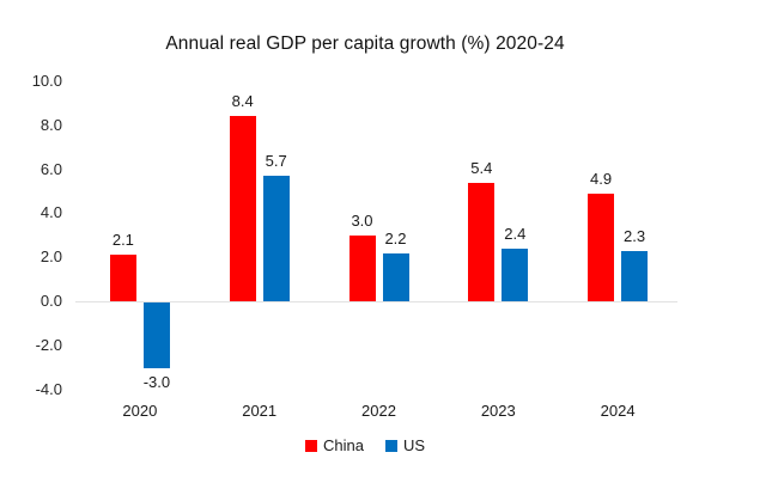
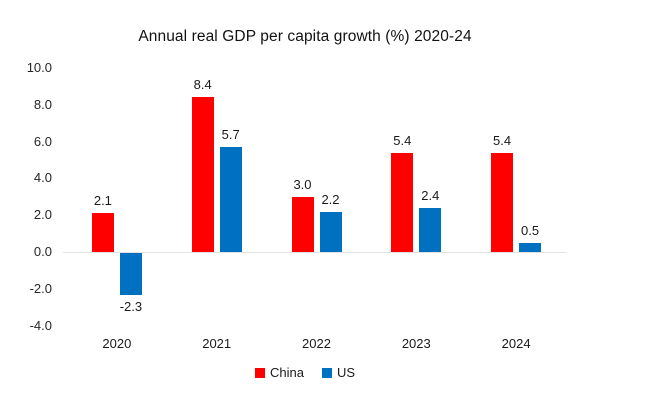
US/2020: -3.0 -> -2.3
China/2024: 4.9 -> 5.4
US/2024: 2.3 -> 0.5
